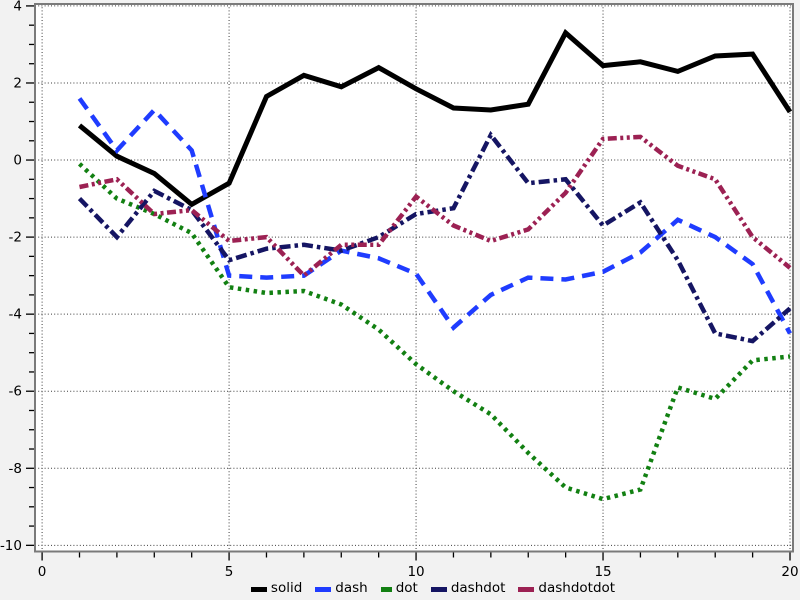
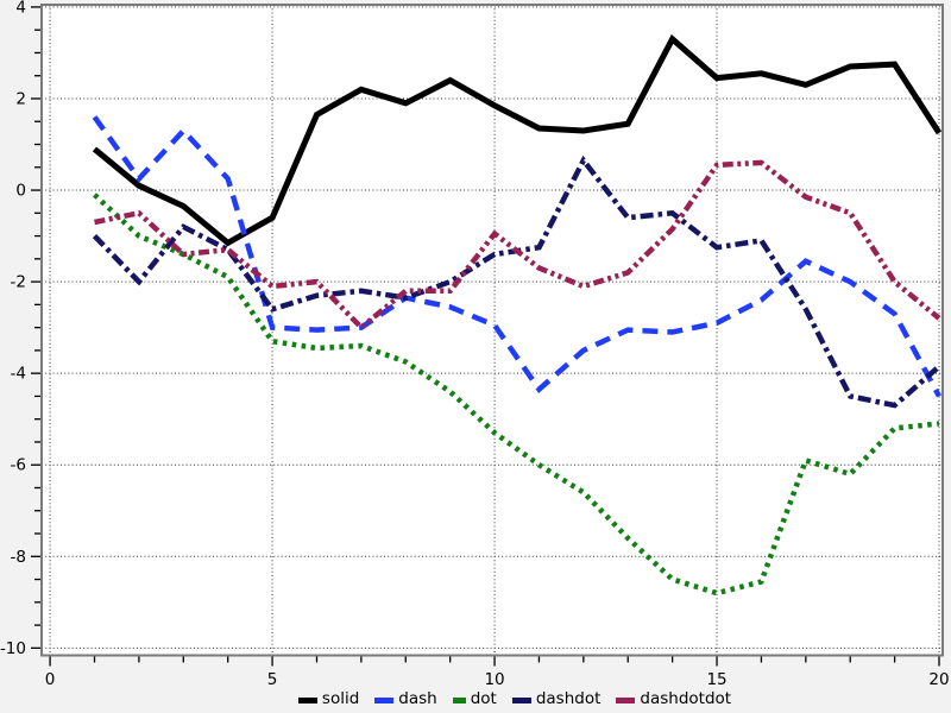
dashdot/15: -1.7 -> -1.2
